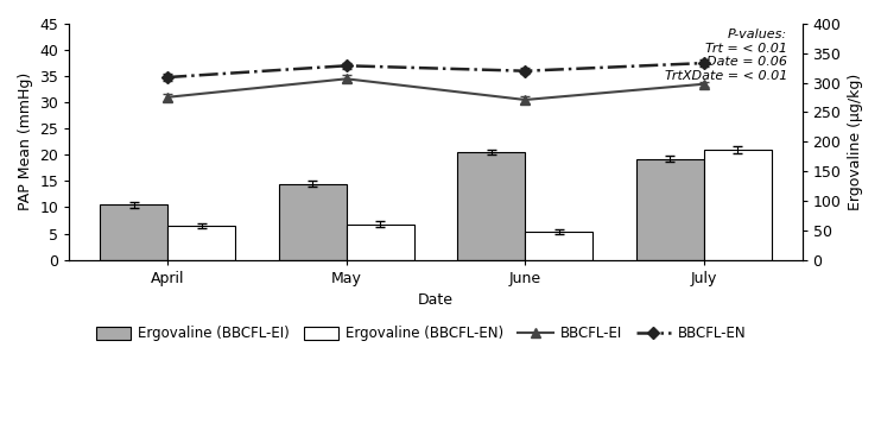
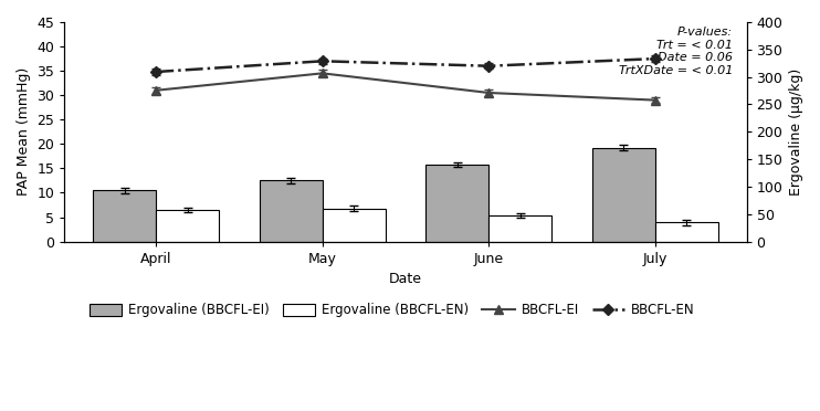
Ergovaline (BBCFL-EI)/May: 14.5 -> 12.5
Ergovaline (BBCFL-EI)/June: 20.5 -> 15.8
BBCFL-EI/July: 33.5 -> 29.0
Ergovaline (BBCFL-EN)/July: 21.0 -> 3.9
